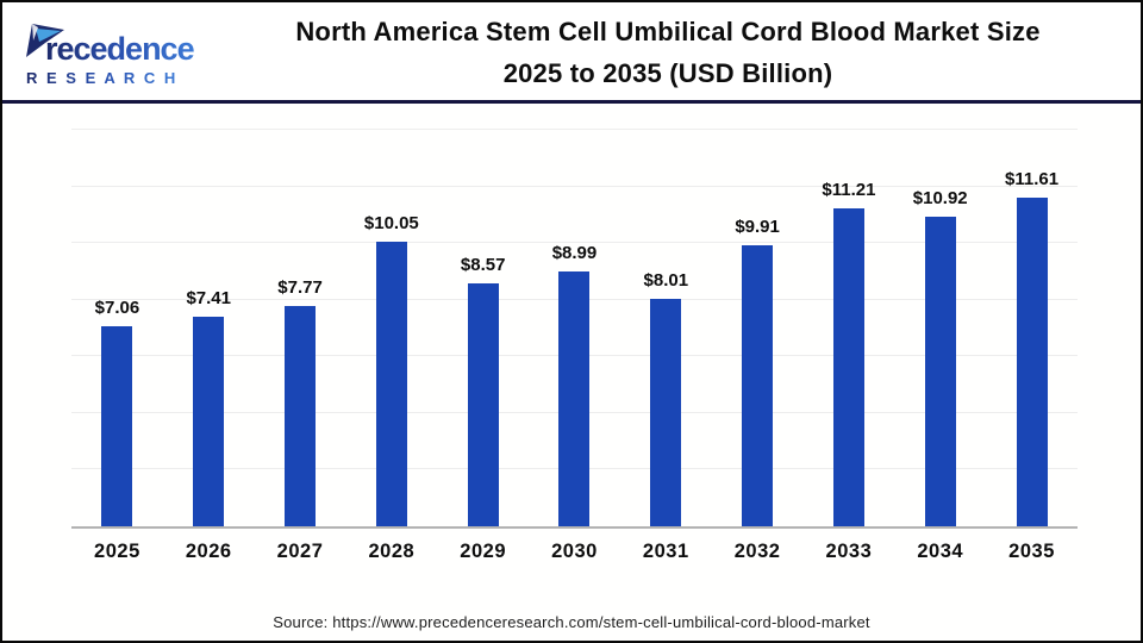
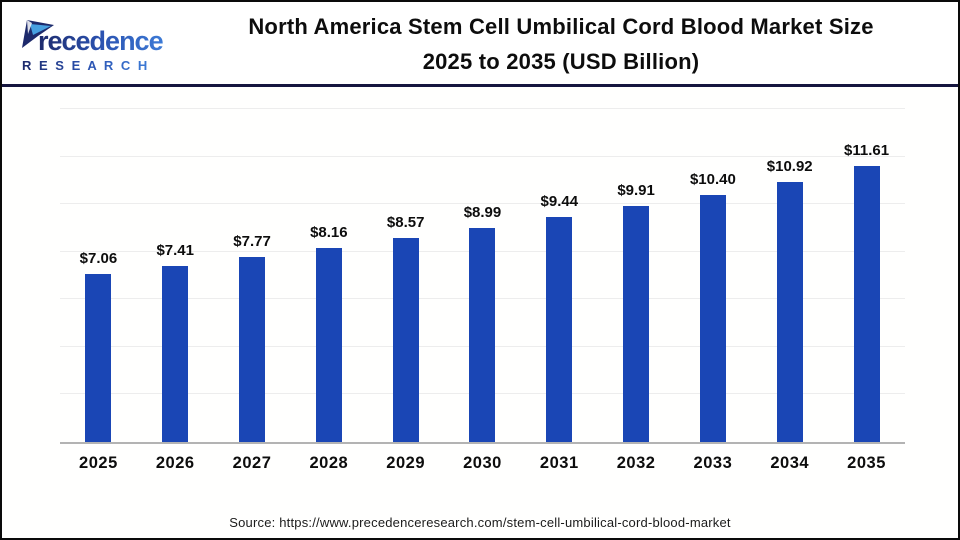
2028: $10.05 -> $8.16
2031: $8.01 -> $9.44
2033: $11.21 -> $10.40
